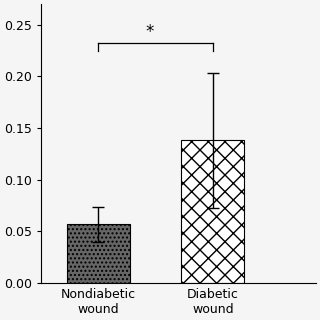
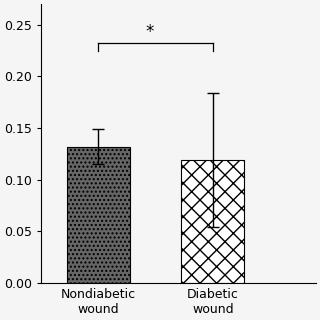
Nondiabetic wound: 0.057 -> 0.132
Diabetic wound: 0.138 -> 0.119
